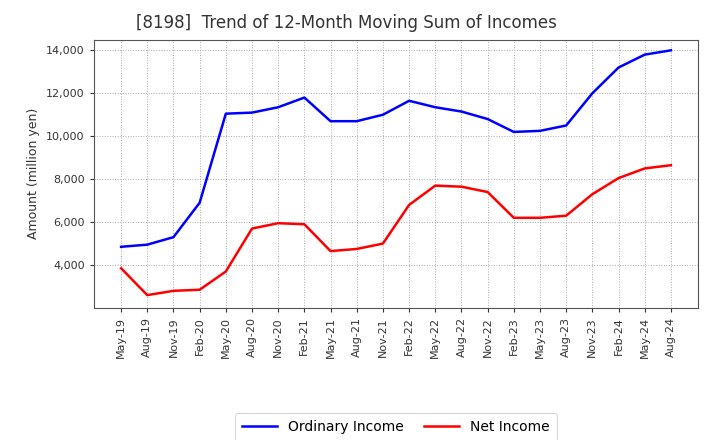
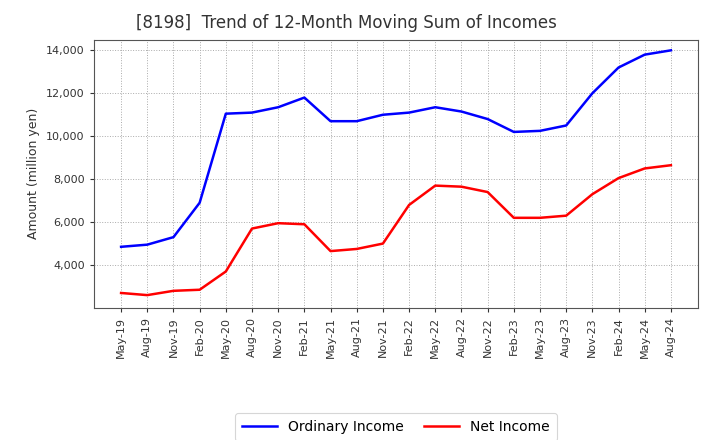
Net Income/May-19: 3,850 -> 2,700
Ordinary Income/Feb-22: 11,650 -> 11,100
